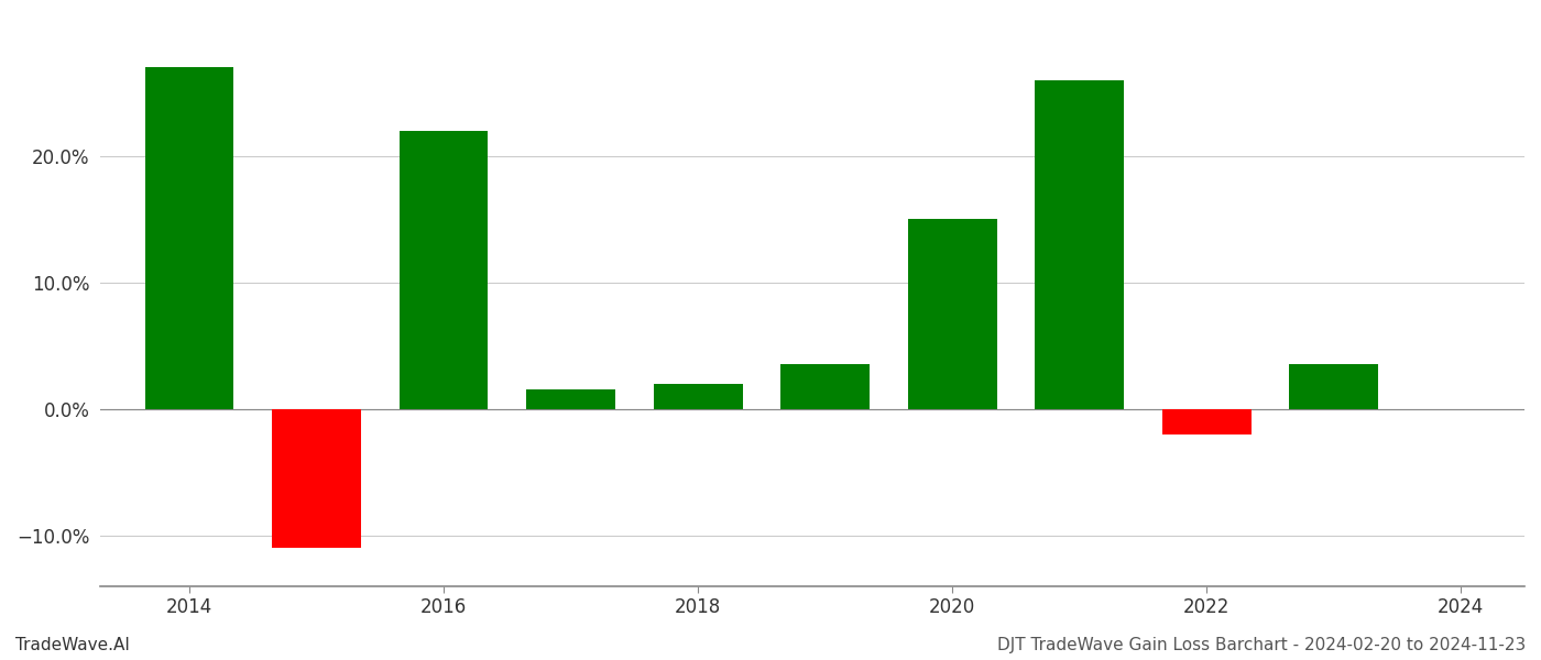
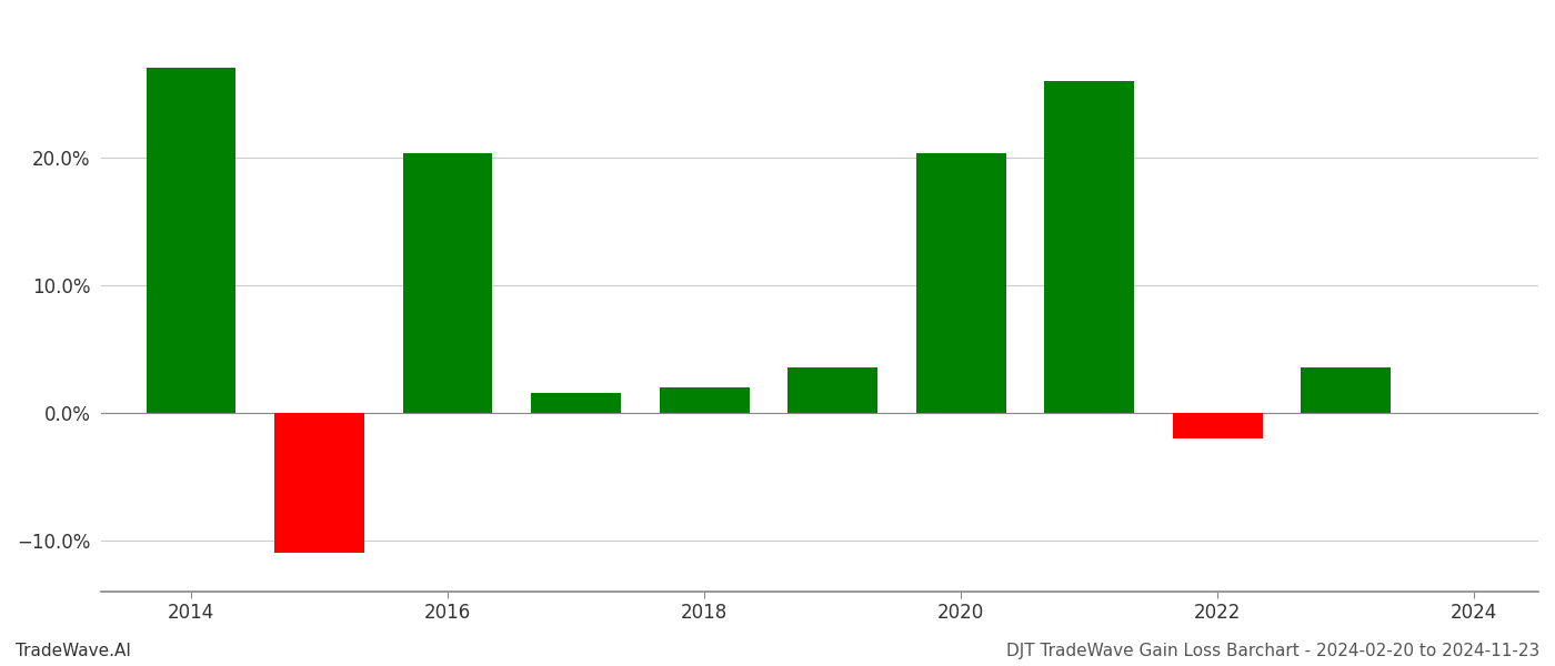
2016: 22.0% -> 20.3%
2020: 15.0% -> 20.3%
